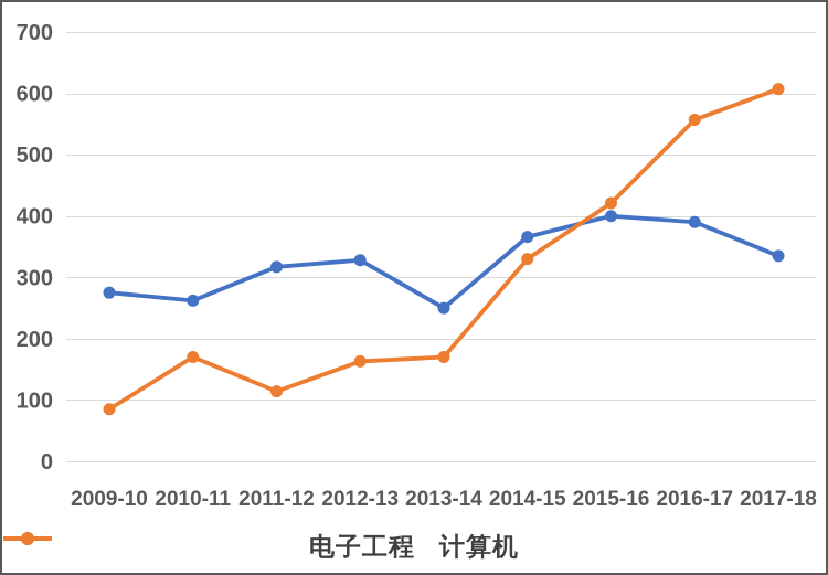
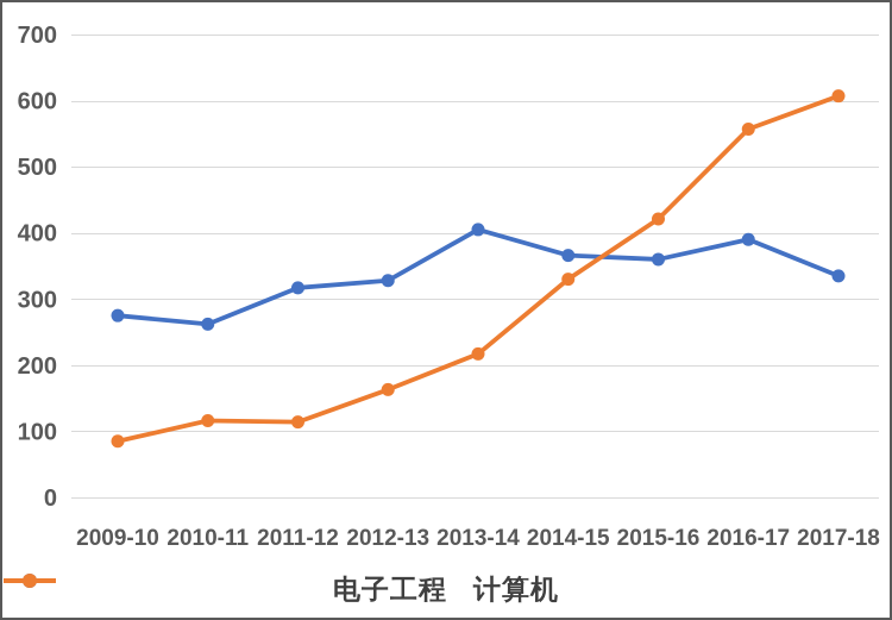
计算机/2010-11: 170 -> 120
电子工程/2013-14: 250 -> 400
计算机/2013-14: 170 -> 220
电子工程/2015-16: 400 -> 360
